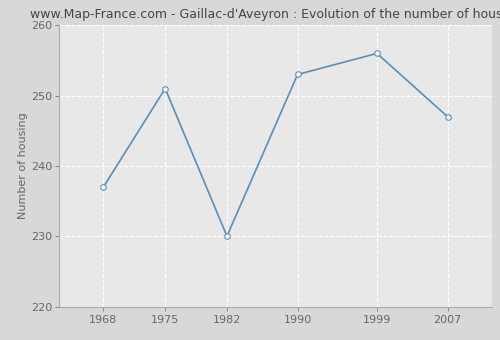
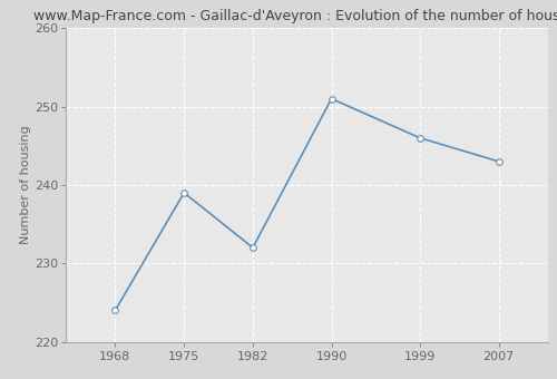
1968: 237 -> 224
1975: 251 -> 239
1982: 230 -> 232
1990: 253 -> 251
1999: 256 -> 246
2007: 247 -> 243
